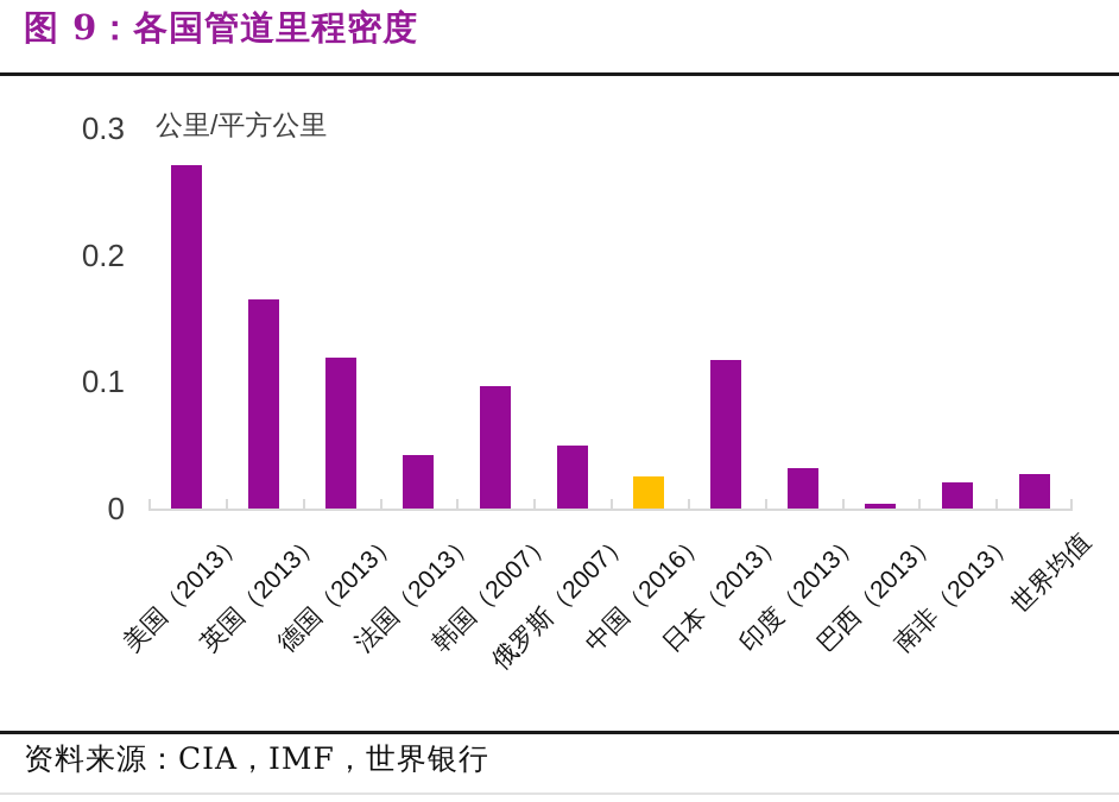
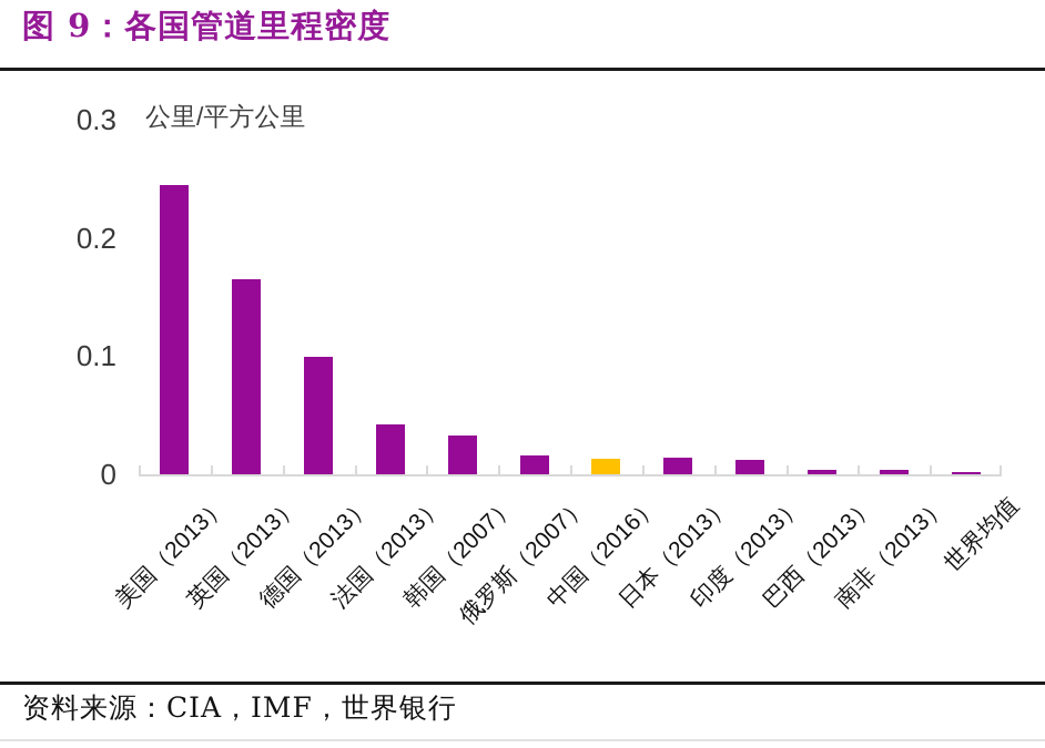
美国（2013）: 0.271 -> 0.245
德国（2013）: 0.119 -> 0.099
韩国（2007）: 0.097 -> 0.033
俄罗斯（2007）: 0.050 -> 0.016
中国（2016）: 0.025 -> 0.013
日本（2013）: 0.117 -> 0.014
印度（2013）: 0.032 -> 0.012
南非（2013）: 0.021 -> 0.004
世界均值: 0.027 -> 0.001
